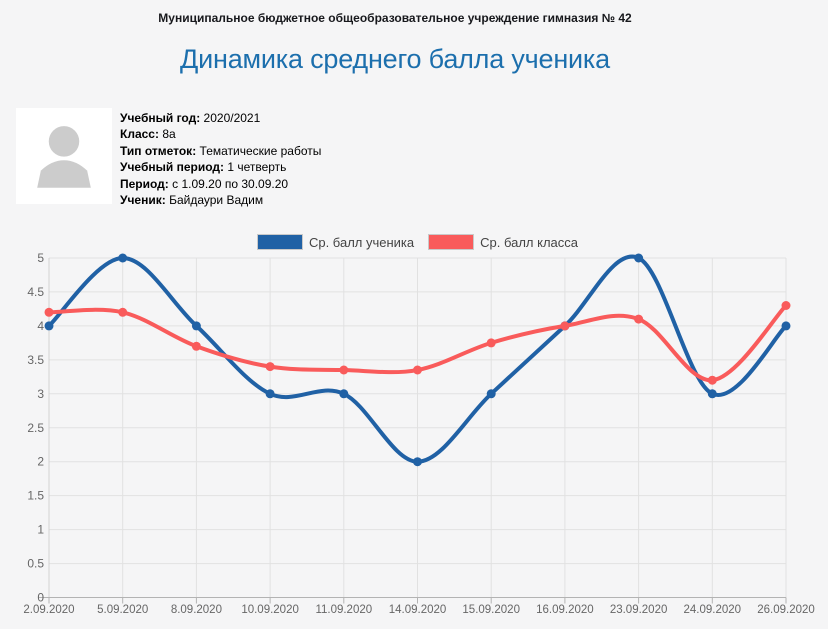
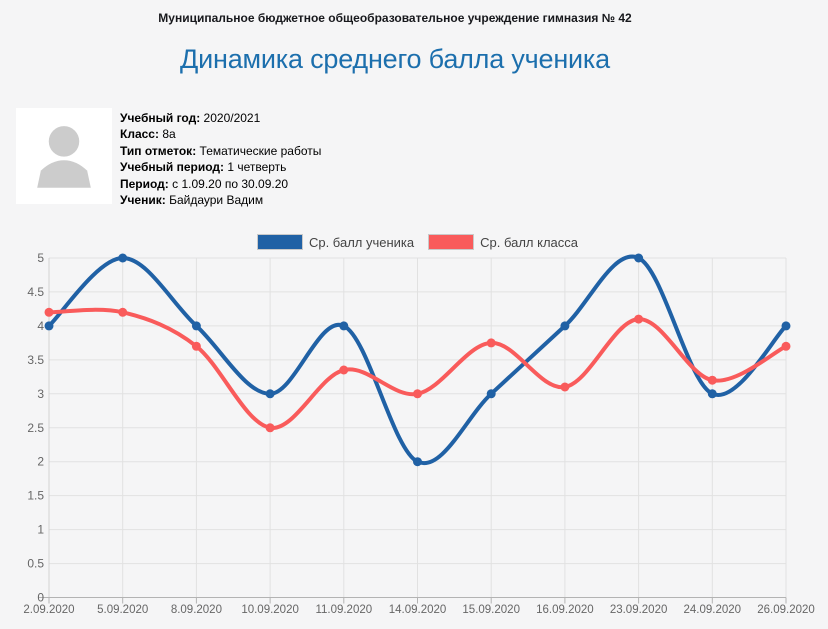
Ср. балл класса/10.09.2020: 3.4 -> 2.5
Ср. балл ученика/11.09.2020: 3 -> 4
Ср. балл класса/14.09.2020: 3.4 -> 3.0
Ср. балл класса/16.09.2020: 4.0 -> 3.1
Ср. балл класса/26.09.2020: 4.3 -> 3.7
